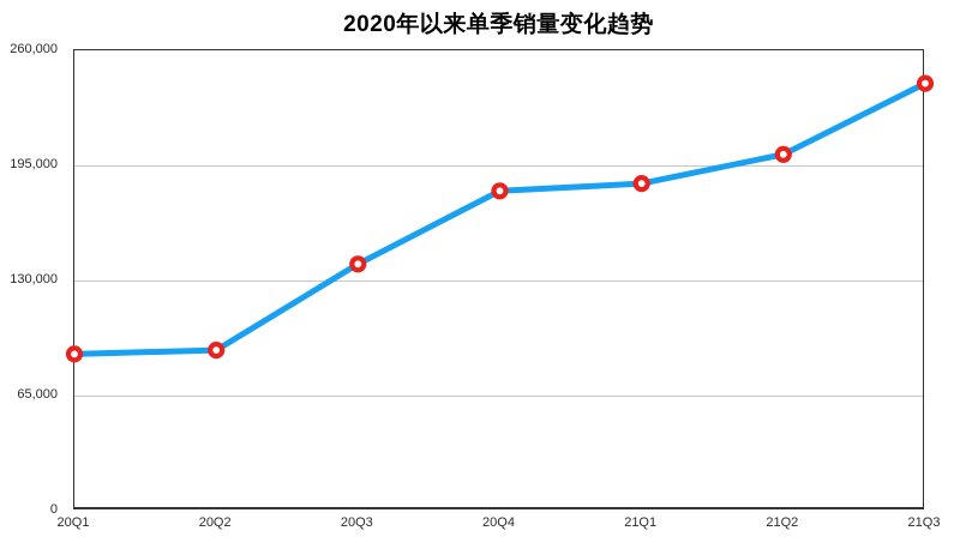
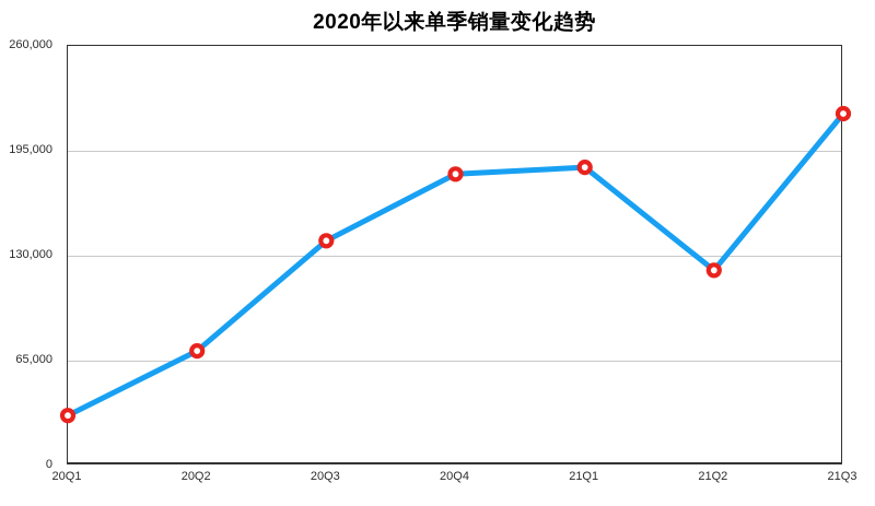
20Q1: 88000 -> 31000
20Q2: 91000 -> 71000
21Q2: 201000 -> 121000
21Q3: 241000 -> 218000
